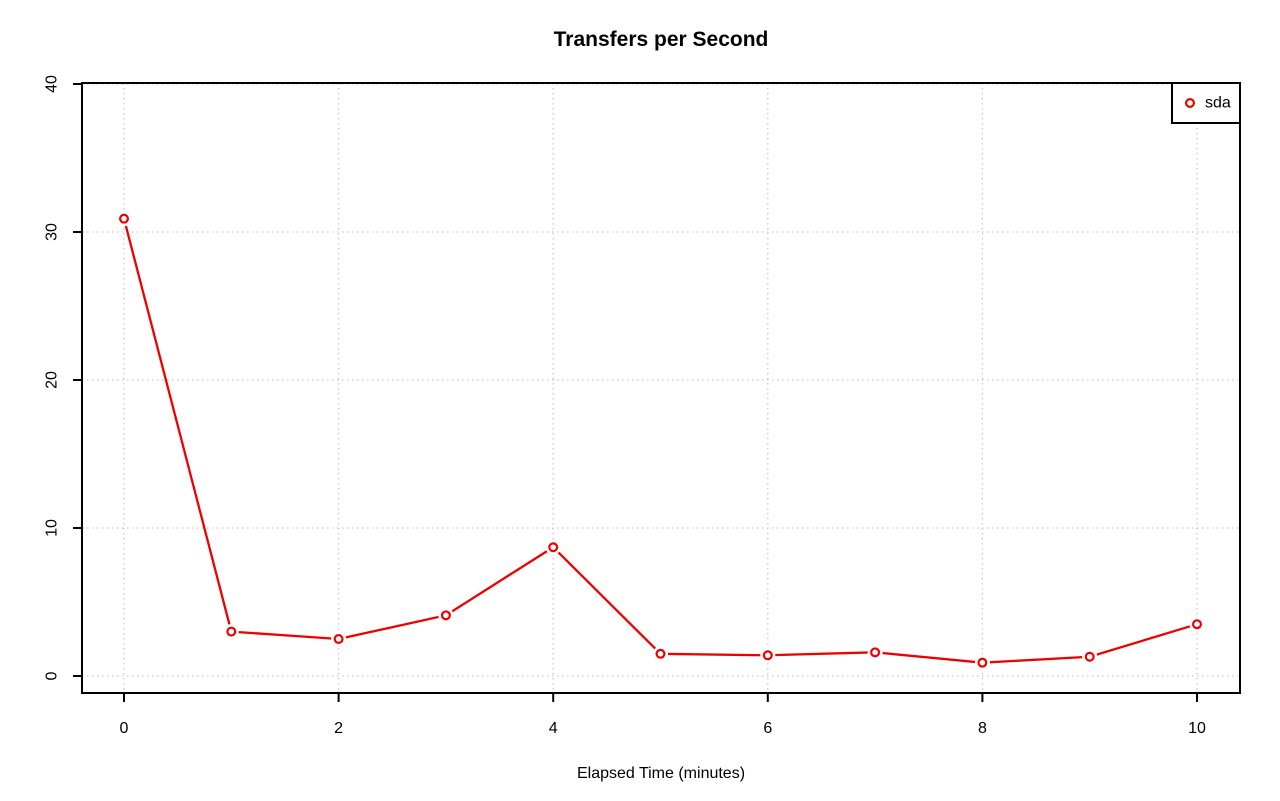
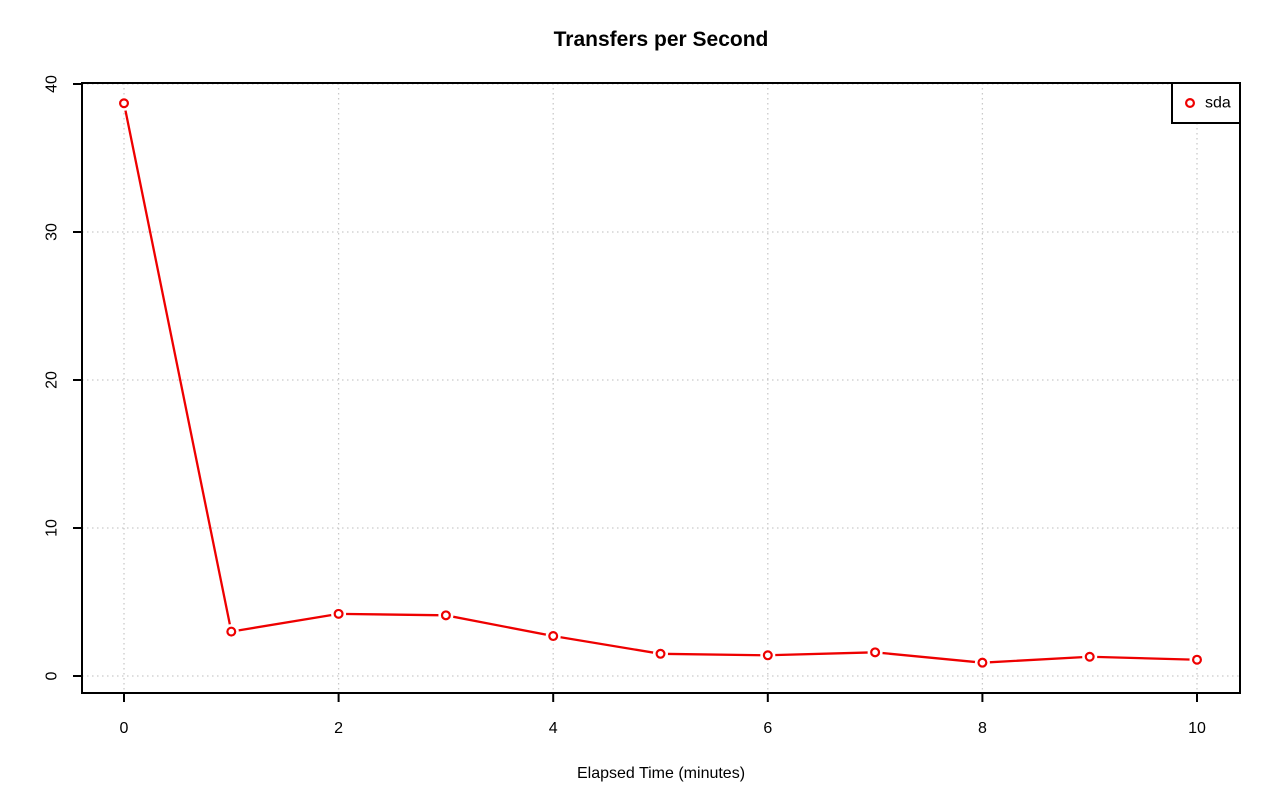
0: 30.9 -> 38.7
2: 2.5 -> 4.2
4: 8.7 -> 2.7
10: 3.5 -> 1.1
